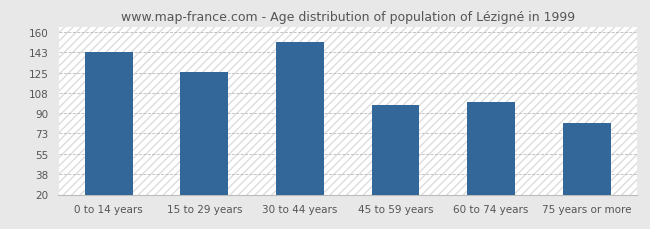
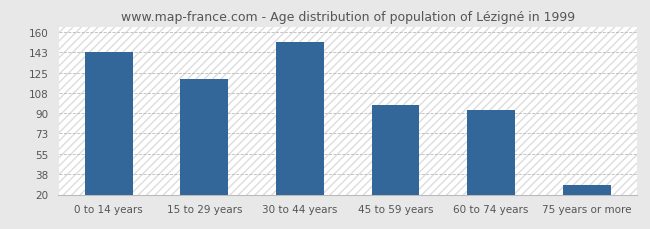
15 to 29 years: 126 -> 120
60 to 74 years: 100 -> 93
75 years or more: 82 -> 28
